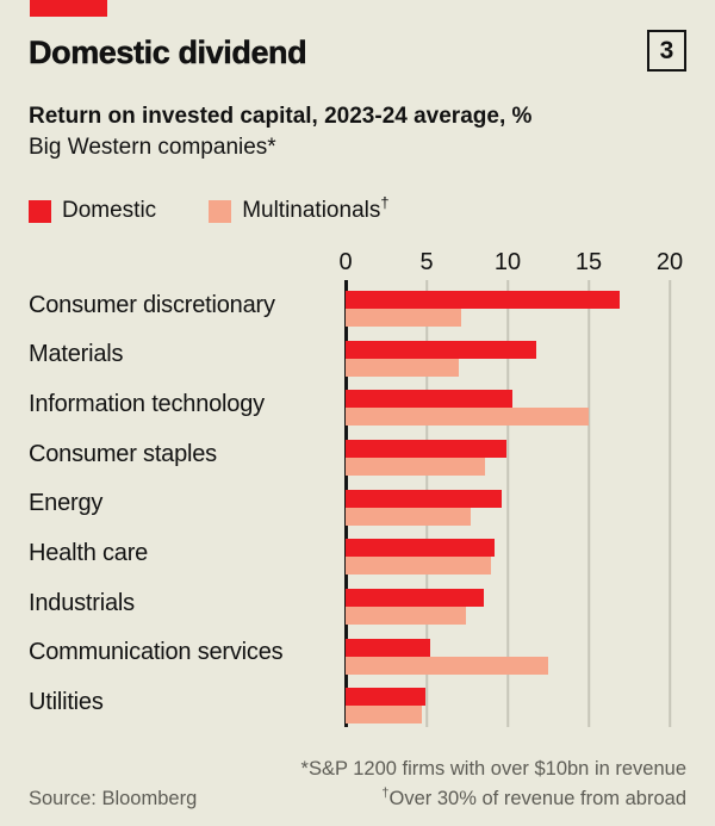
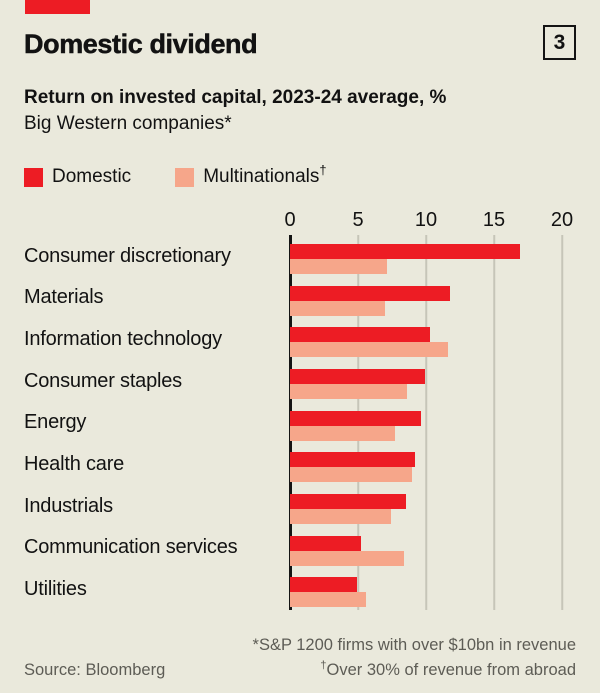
Multinationals/Information technology: 15.0 -> 11.6
Multinationals/Communication services: 12.5 -> 8.4
Multinationals/Utilities: 4.7 -> 5.6
